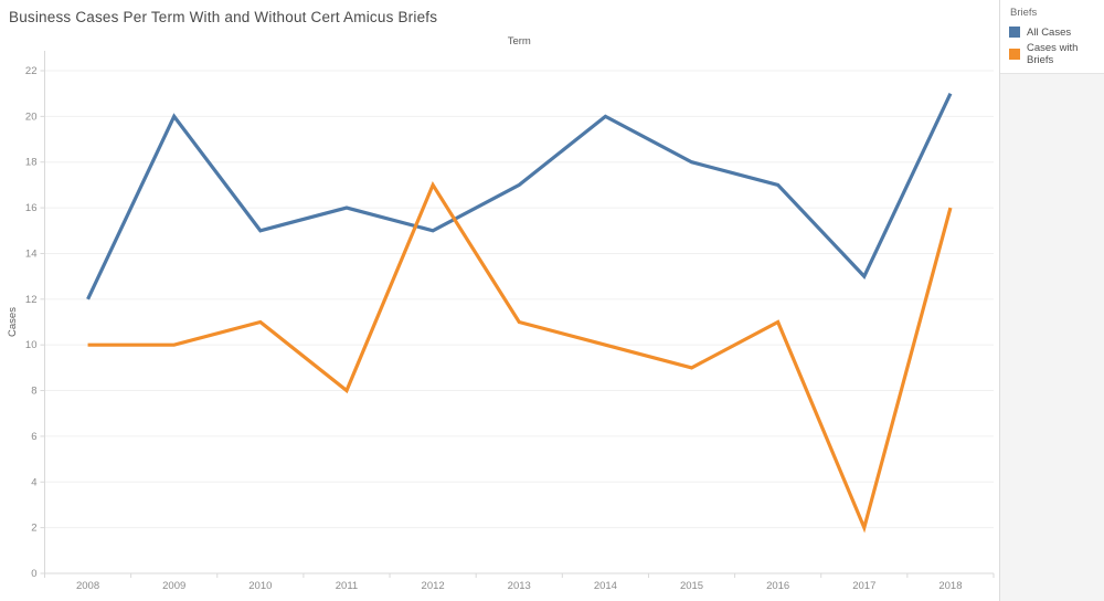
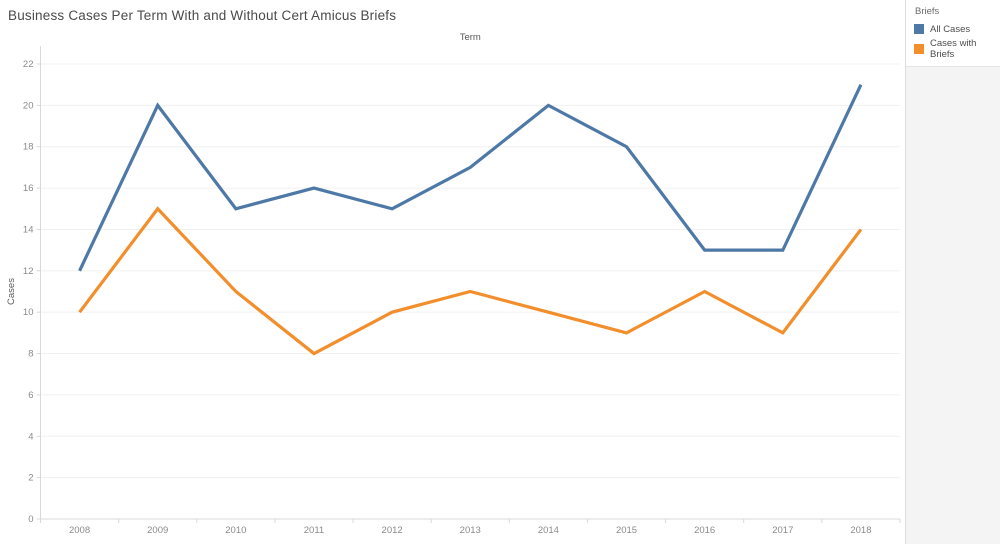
Cases with Briefs/2009: 10 -> 15
Cases with Briefs/2012: 17 -> 10
All Cases/2016: 17 -> 13
Cases with Briefs/2017: 2 -> 9
Cases with Briefs/2018: 16 -> 14
